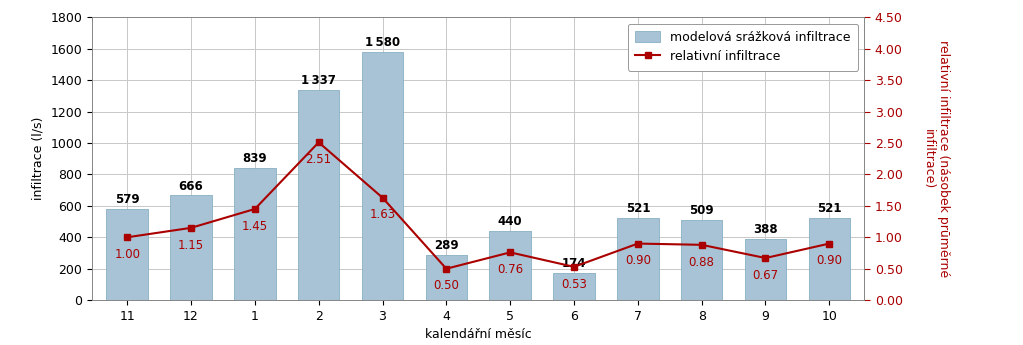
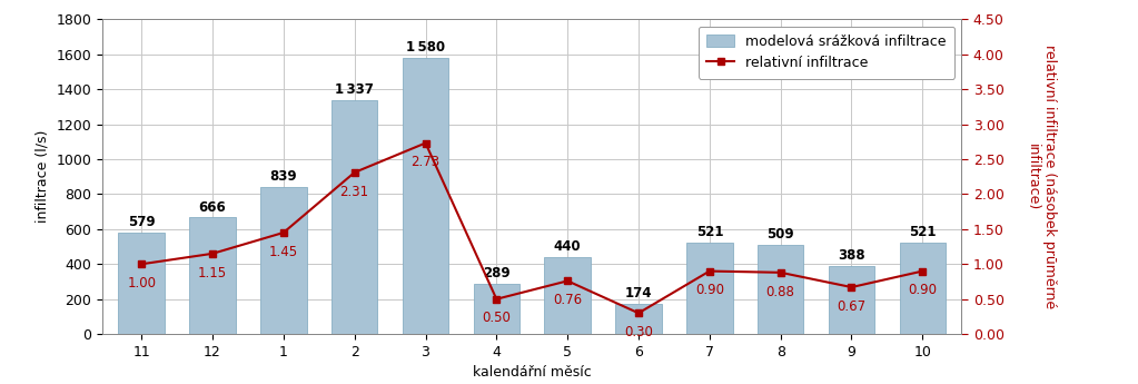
relativní infiltrace/2: 2.51 -> 2.31
relativní infiltrace/3: 1.63 -> 2.73
relativní infiltrace/6: 0.53 -> 0.30
